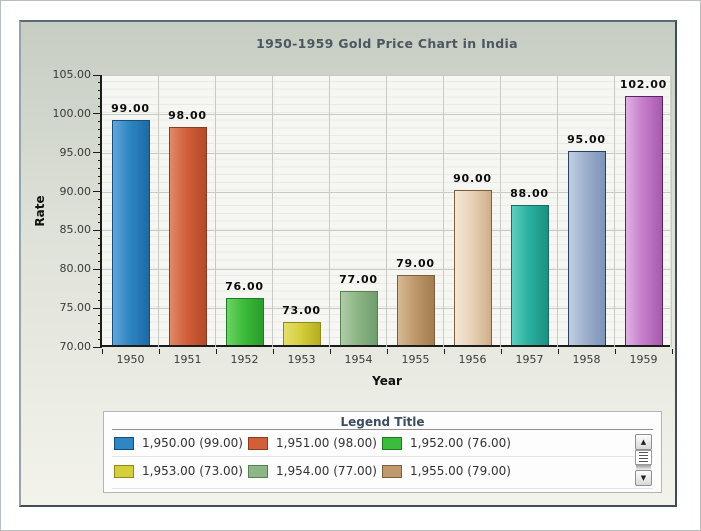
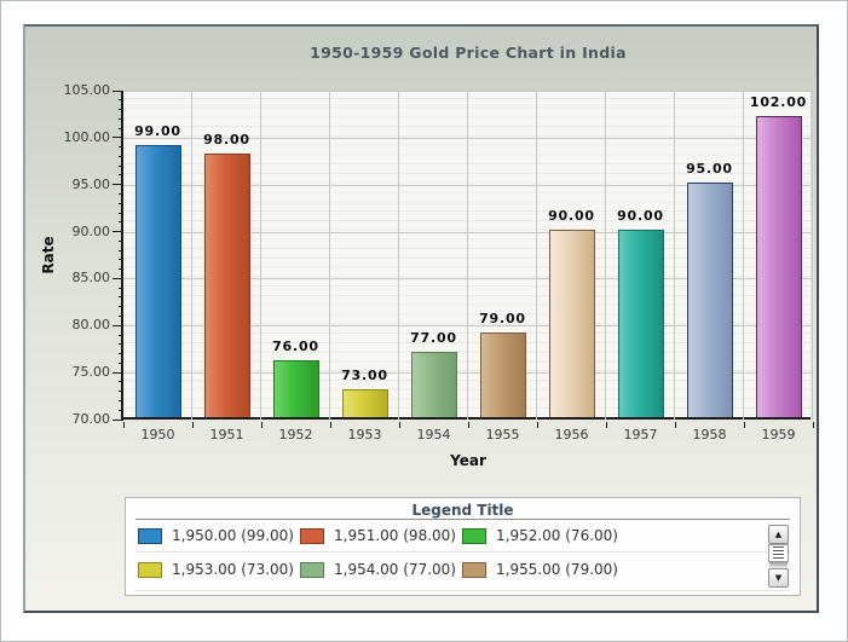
1957: 88.00 -> 90.00
